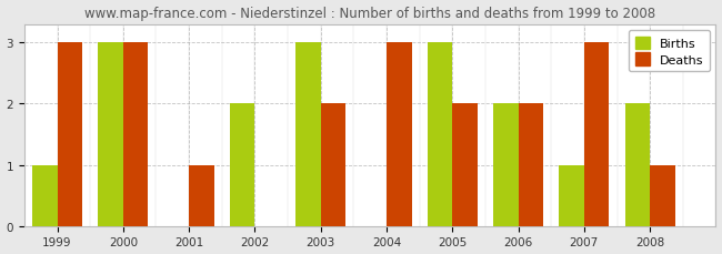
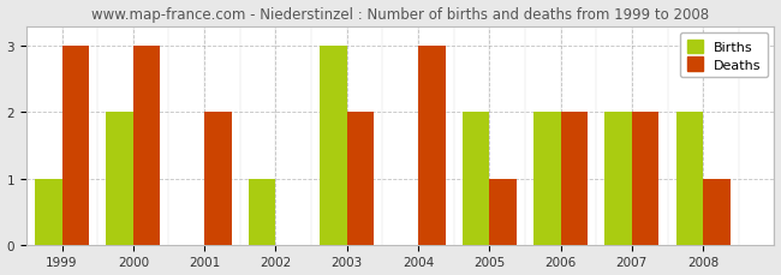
Births/2000: 3 -> 2
Deaths/2001: 1 -> 2
Births/2002: 2 -> 1
Births/2005: 3 -> 2
Deaths/2005: 2 -> 1
Births/2007: 1 -> 2
Deaths/2007: 3 -> 2
